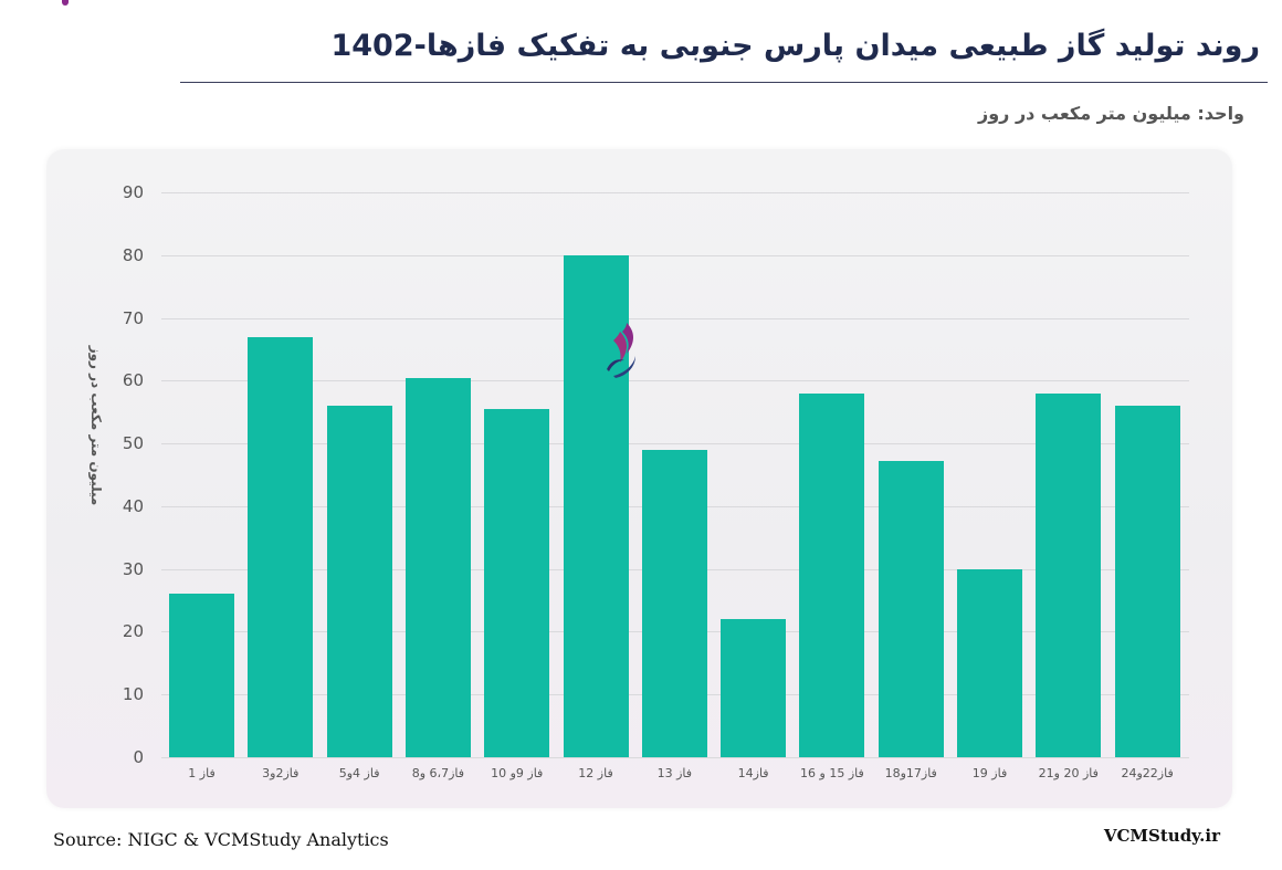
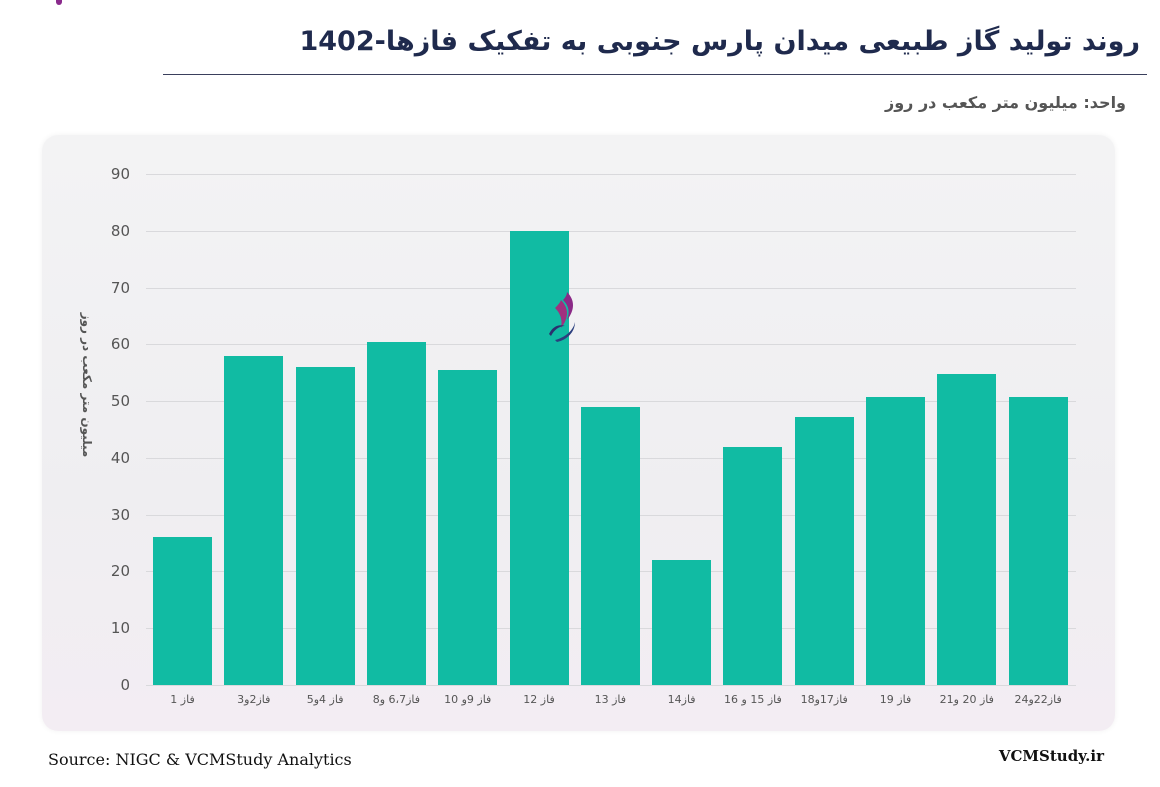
فاز2و3: 67 -> 58
فاز 15 و 16: 58 -> 42
فاز 19: 30 -> 51
فاز 20 و21: 58 -> 55
فاز22و24: 56 -> 51
